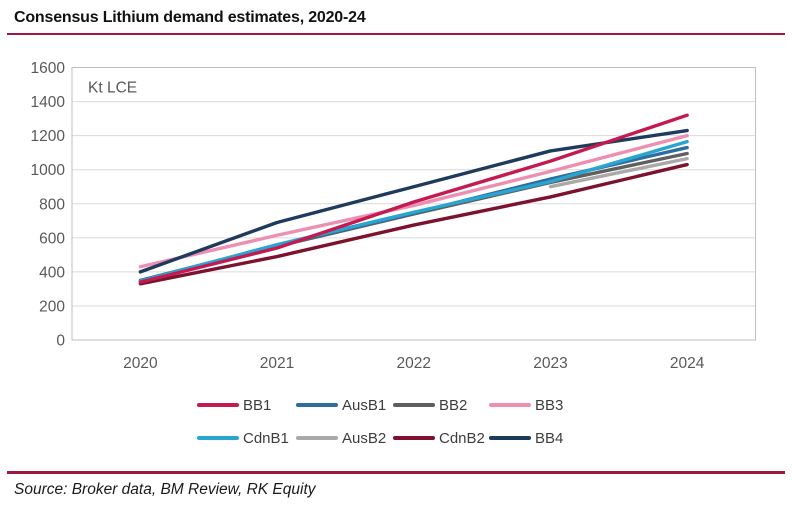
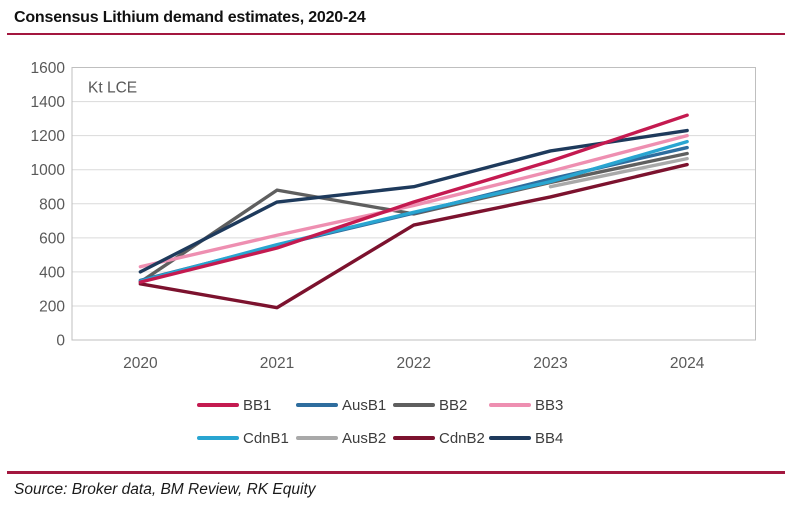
BB2/2021: 550 -> 880
CdnB2/2021: 490 -> 190
BB4/2021: 690 -> 810
